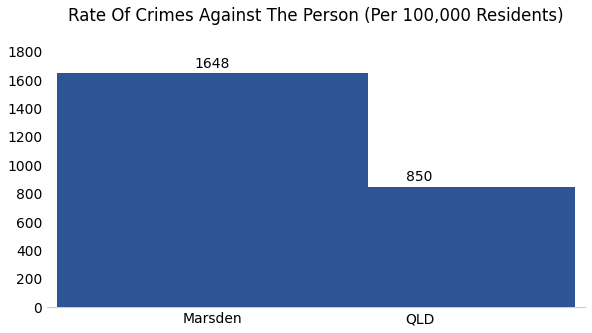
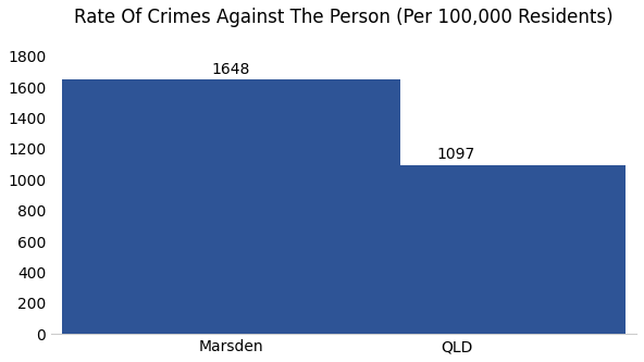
QLD: 850 -> 1097
